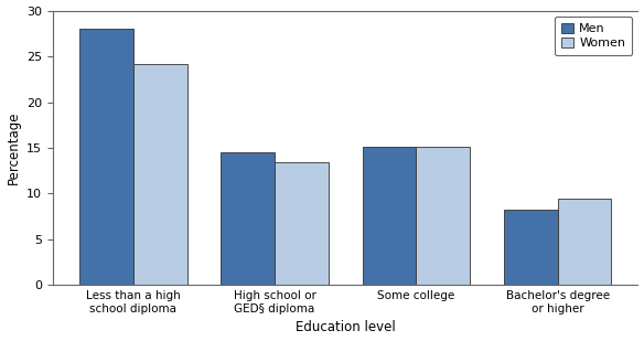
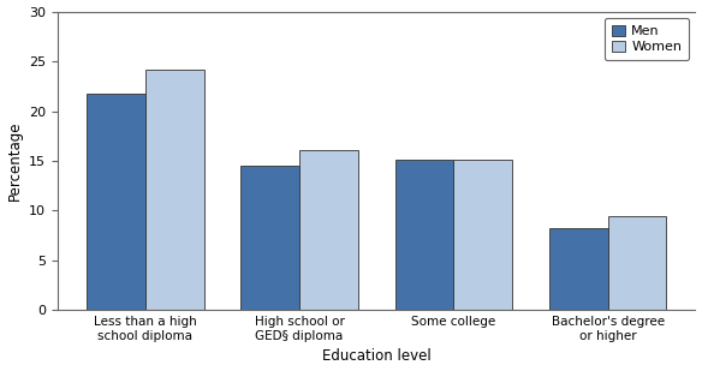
Men/Less than a high school diploma: 28.0 -> 21.7
Women/High school or GED§ diploma: 13.4 -> 16.1
